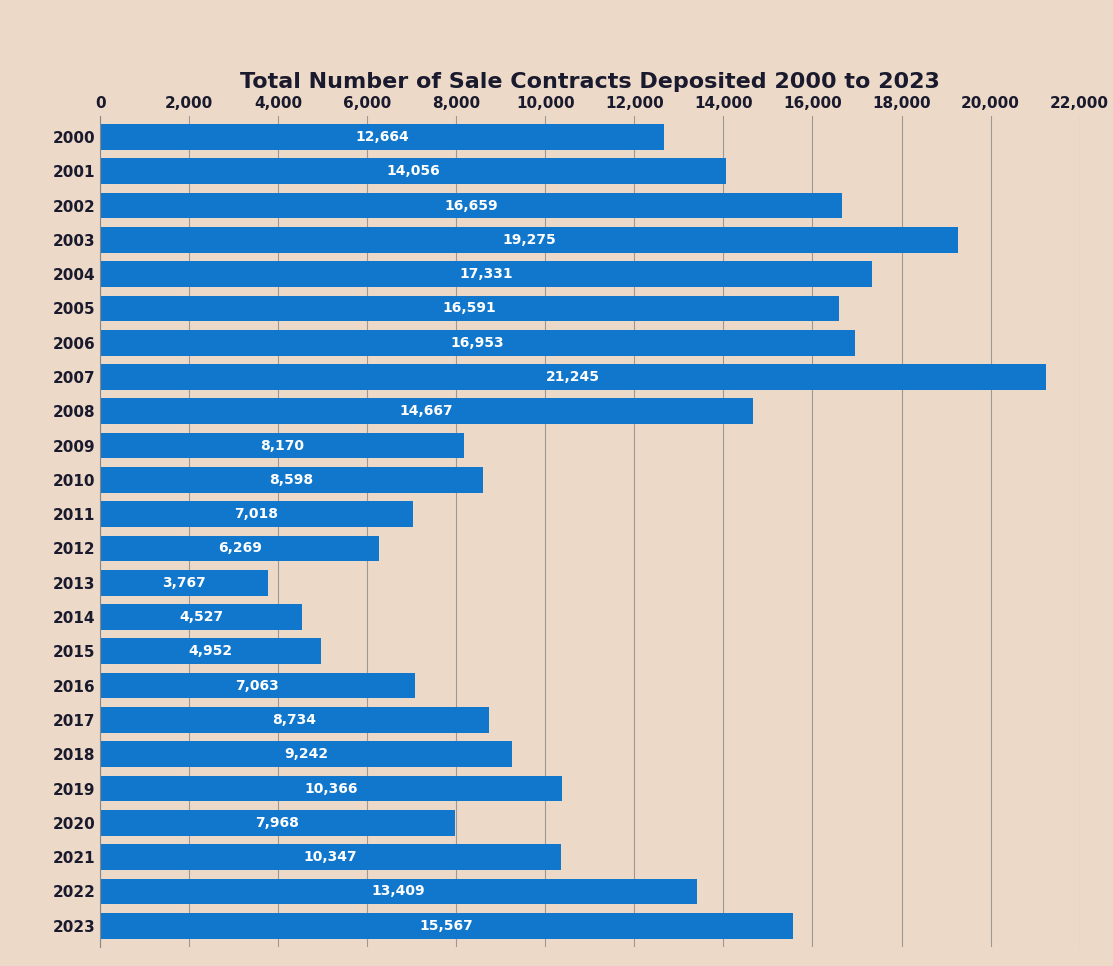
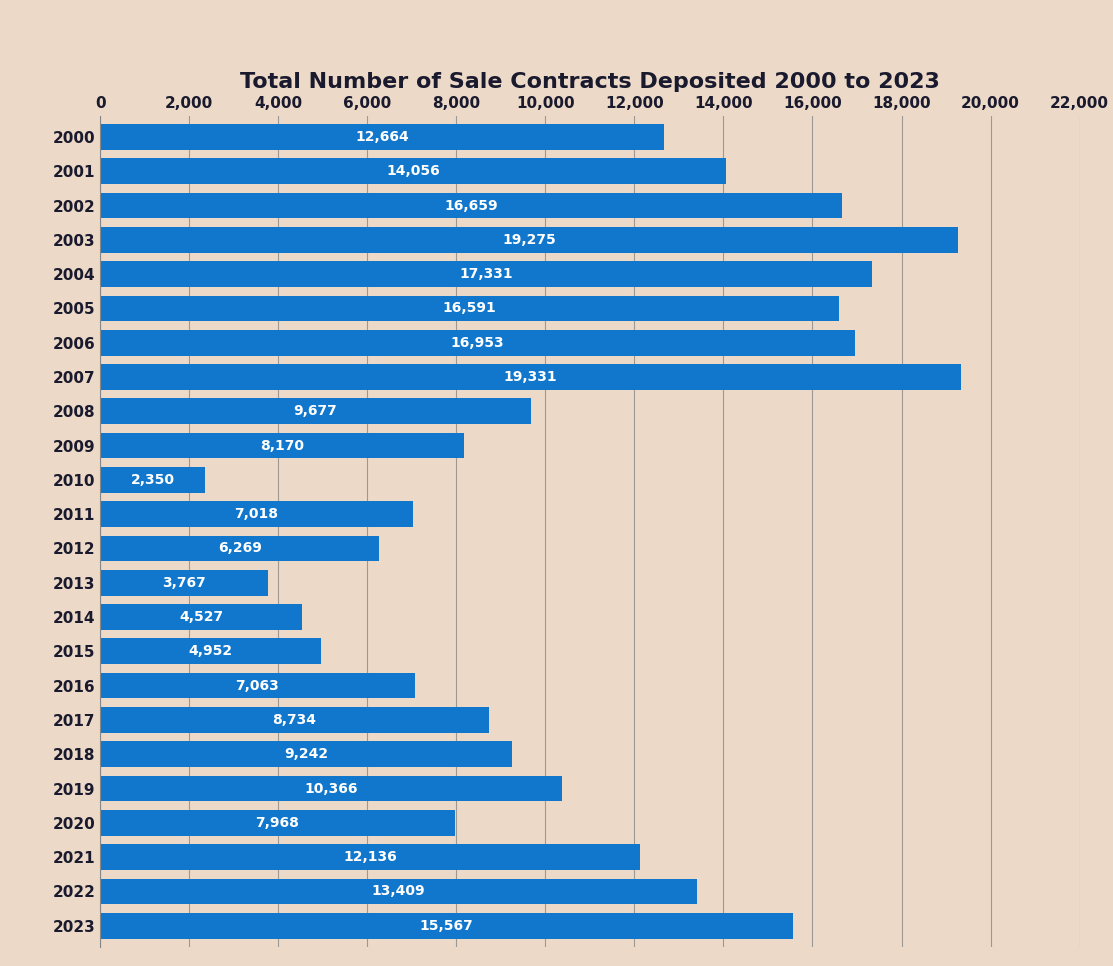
2007: 21,245 -> 19,331
2008: 14,667 -> 9,677
2010: 8,598 -> 2,350
2021: 10,347 -> 12,136
